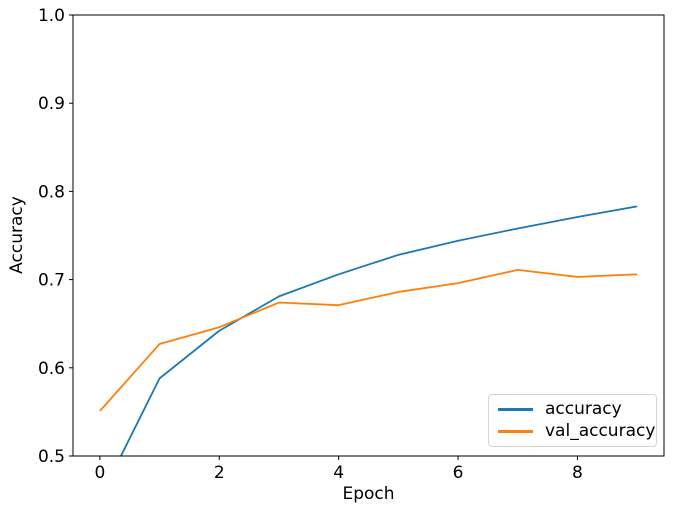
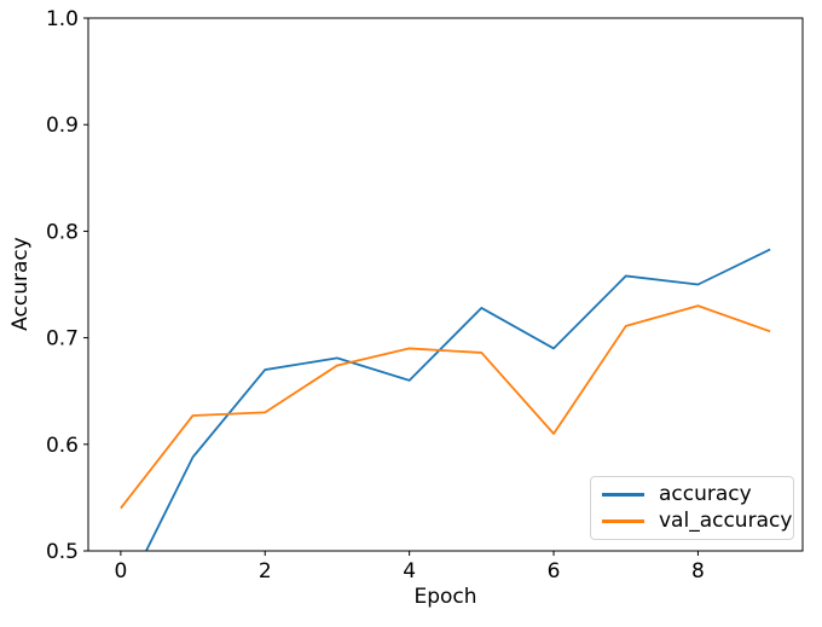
val_accuracy/0: 0.55 -> 0.54
accuracy/2: 0.64 -> 0.67
val_accuracy/2: 0.65 -> 0.63
accuracy/4: 0.71 -> 0.66
val_accuracy/4: 0.67 -> 0.69
accuracy/6: 0.74 -> 0.69
val_accuracy/6: 0.70 -> 0.61
accuracy/8: 0.77 -> 0.75
val_accuracy/8: 0.70 -> 0.73
